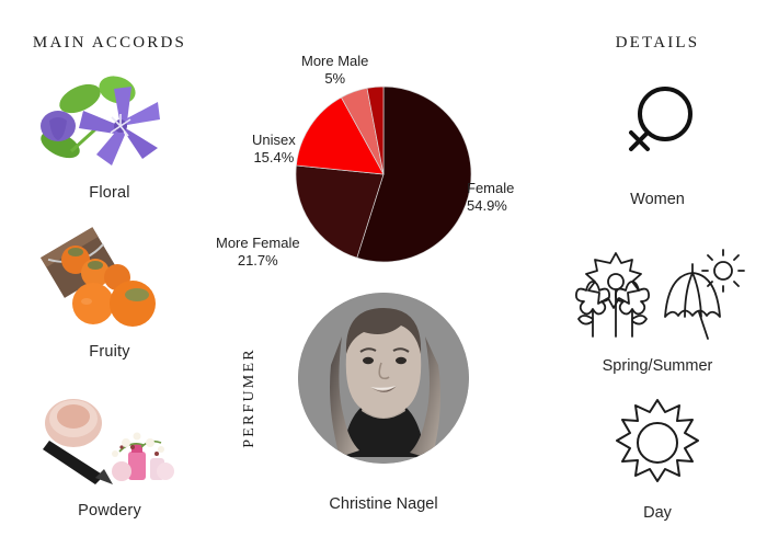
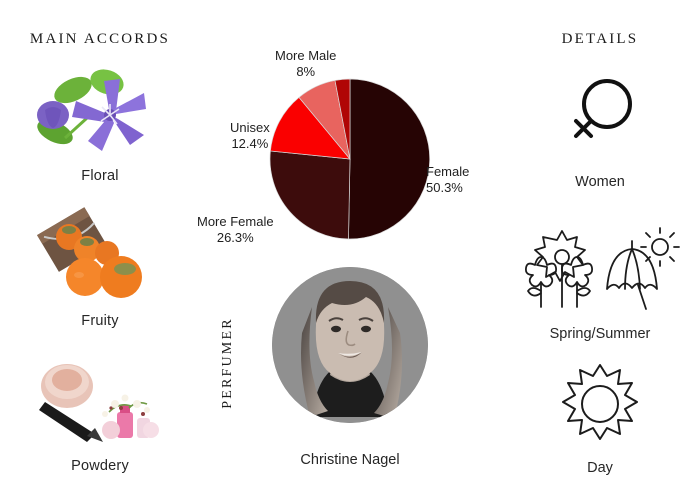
Female: 54.9% -> 50.3%
More Female: 21.7% -> 26.3%
Unisex: 15.4% -> 12.4%
More Male: 5% -> 8%
